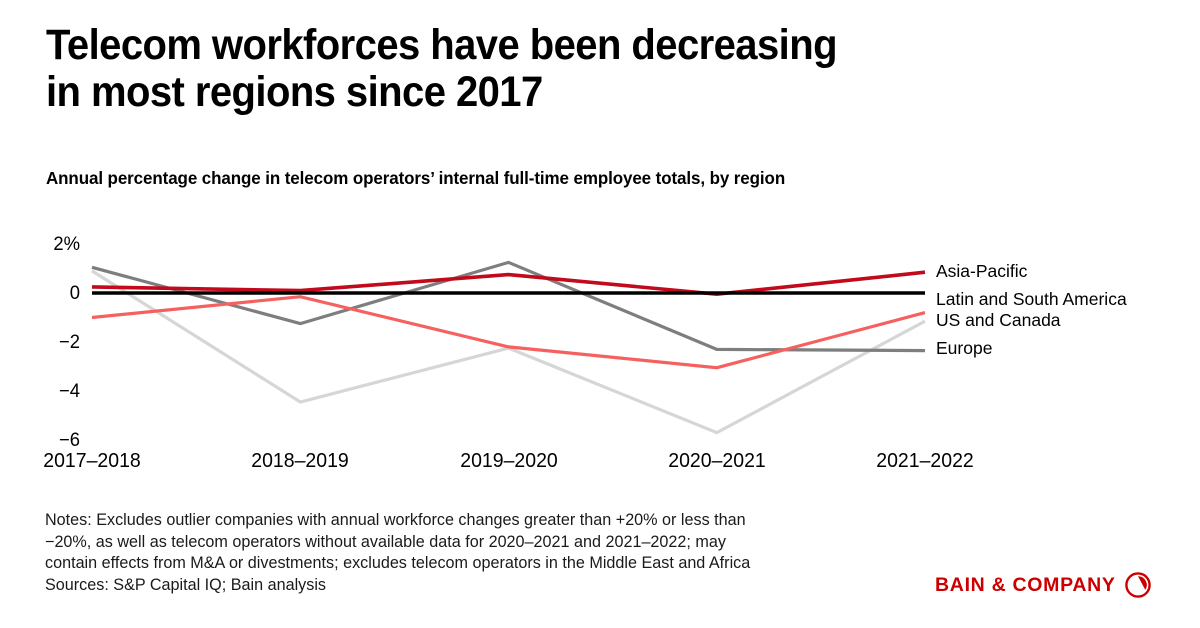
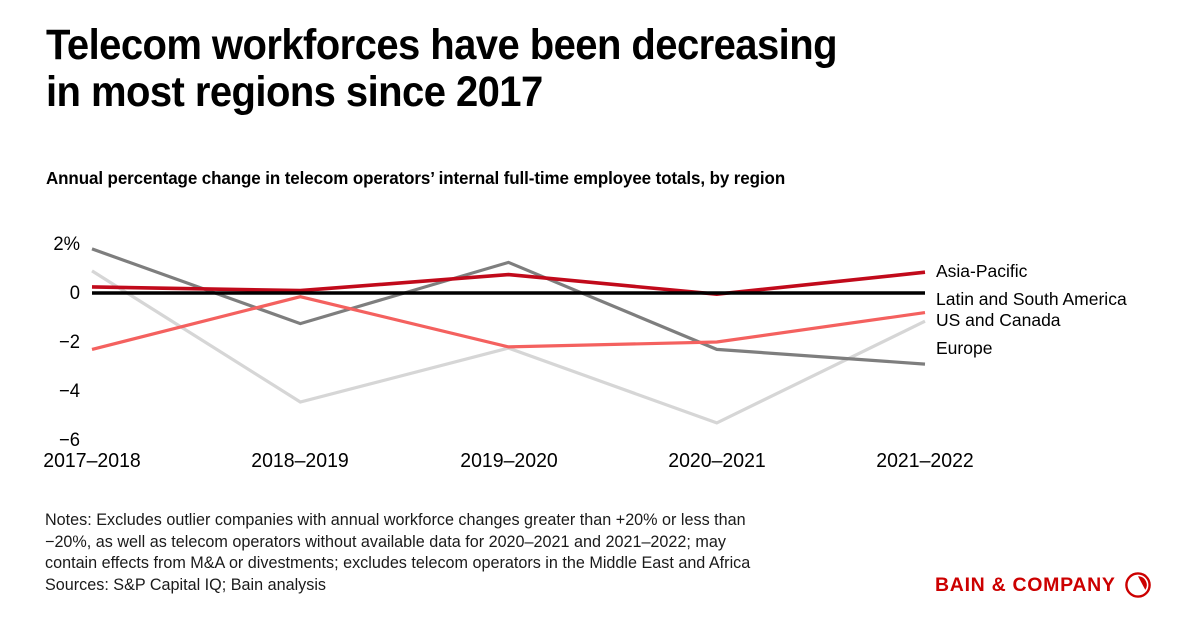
Latin and South America/2017–2018: -1.0% -> -2.3%
Europe/2017–2018: 1.1% -> 1.8%
Latin and South America/2020–2021: -3.0% -> -2.0%
US and Canada/2020–2021: -5.7% -> -5.3%
Europe/2021–2022: -2.4% -> -2.9%
